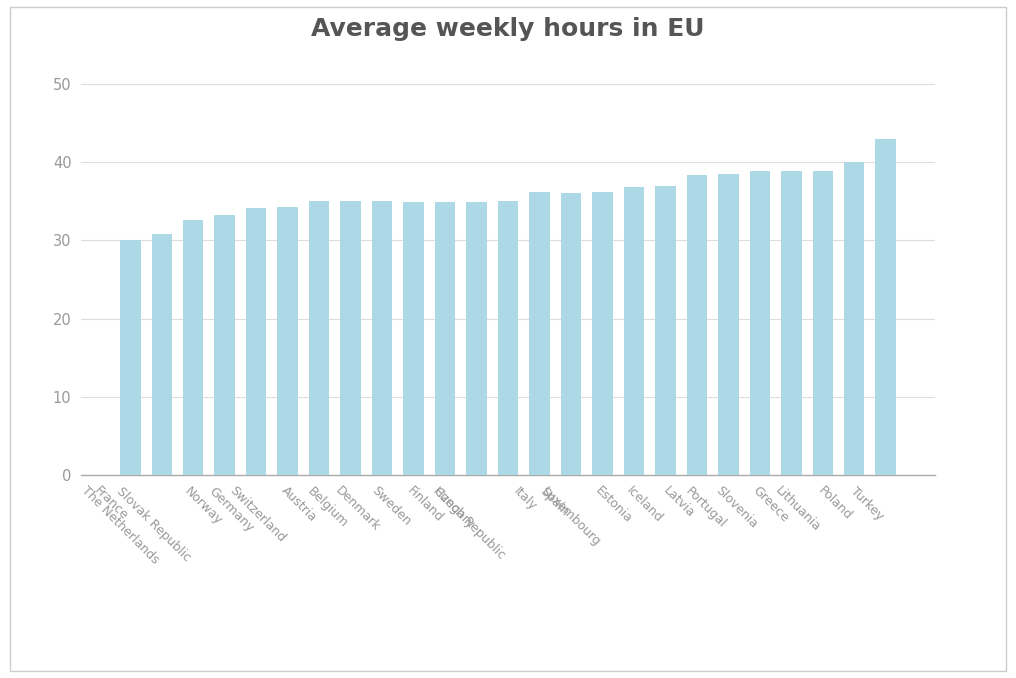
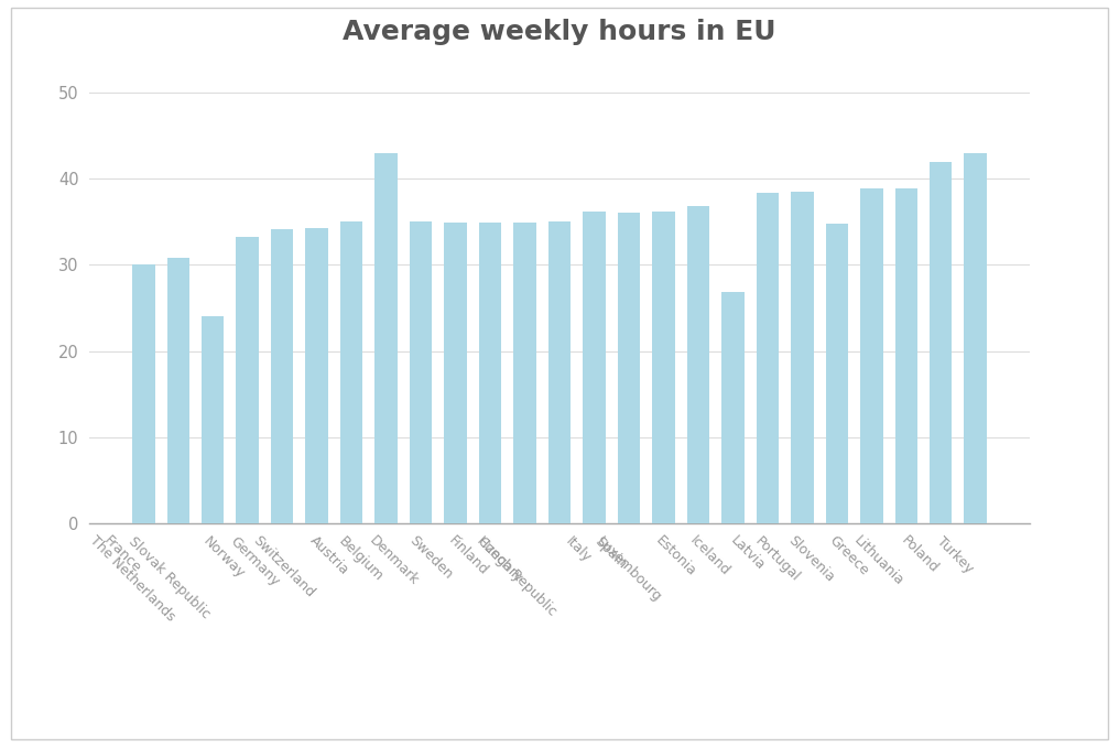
Slovak Republic: 32.6 -> 24.0
Belgium: 35.0 -> 43.0
Iceland: 37.0 -> 26.8
Slovenia: 38.9 -> 34.8
Poland: 40.0 -> 42.0
